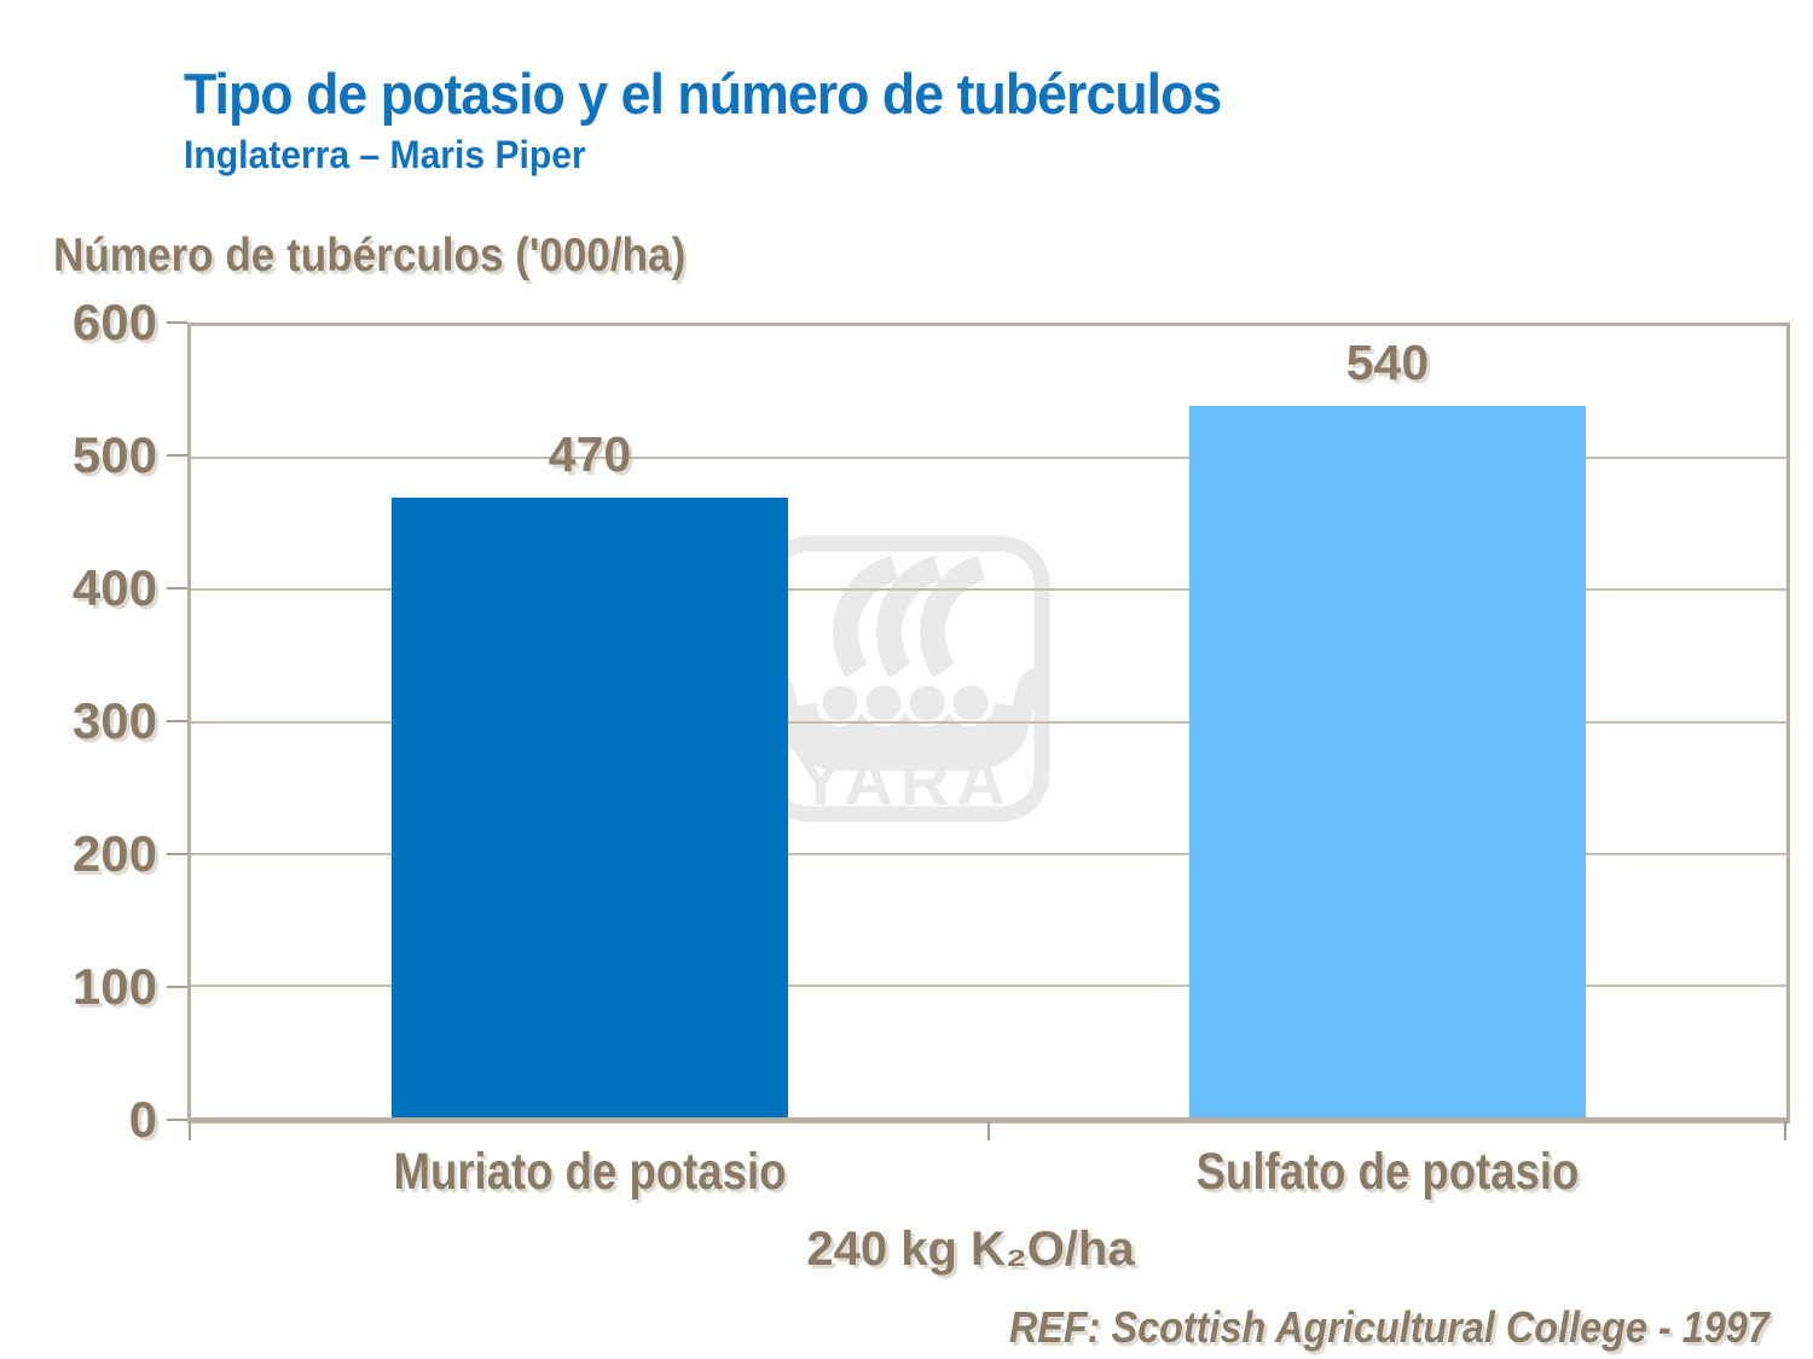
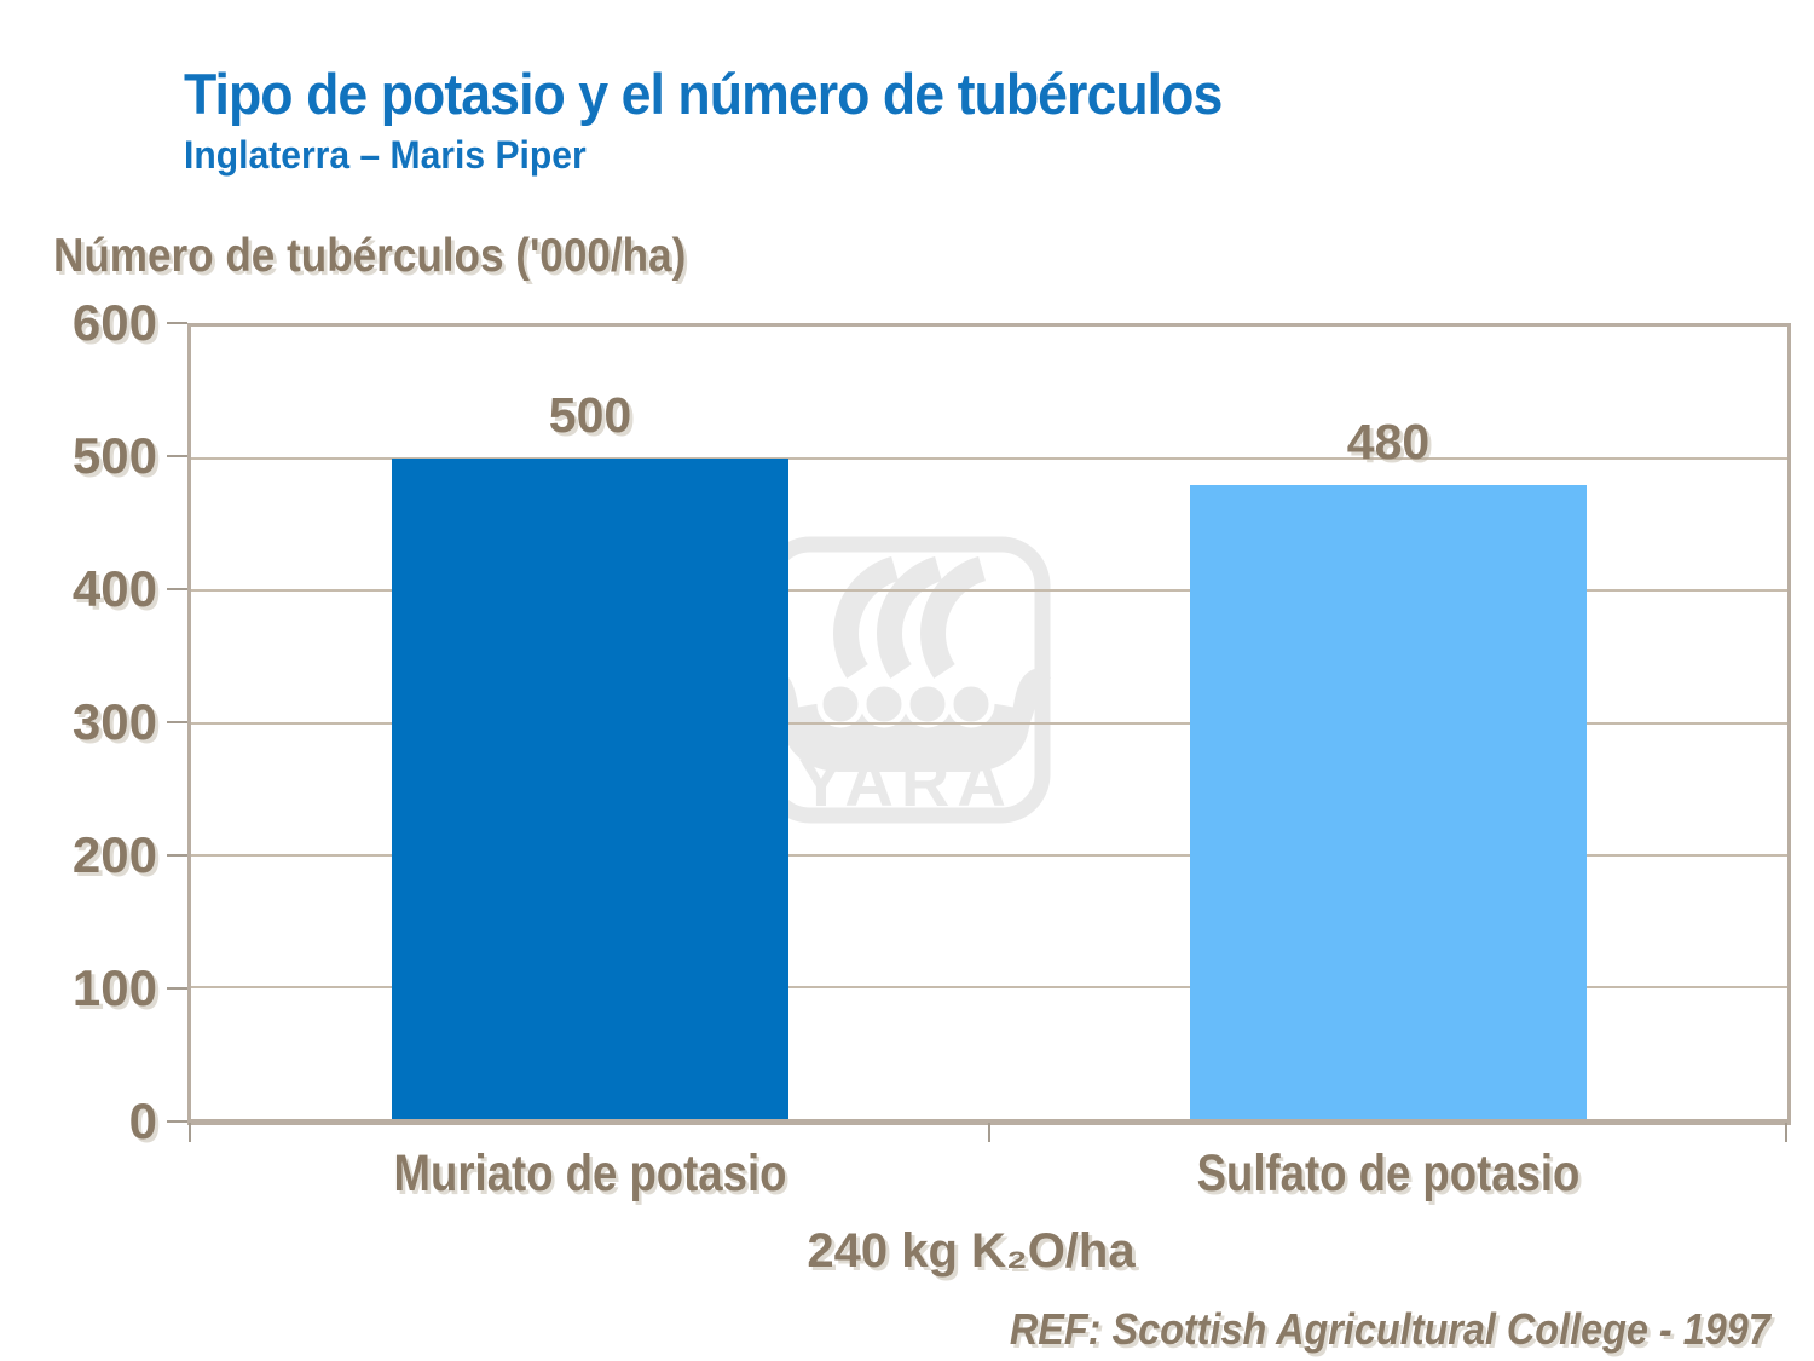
Muriato de potasio: 470 -> 500
Sulfato de potasio: 540 -> 480
